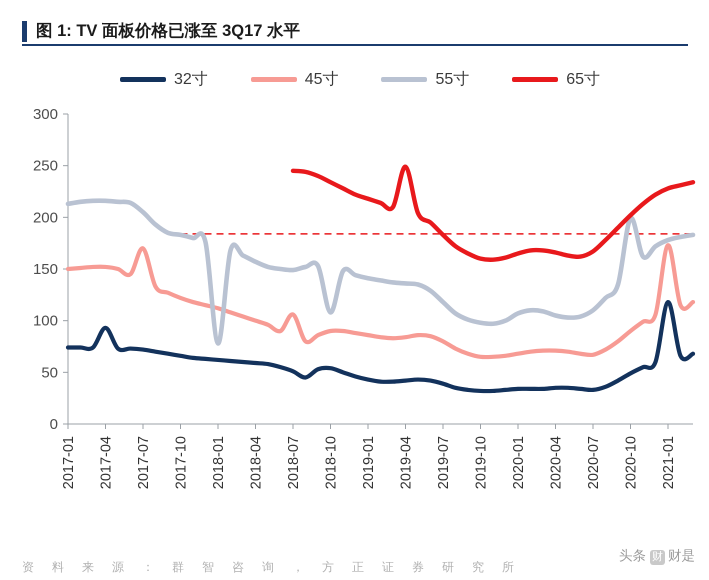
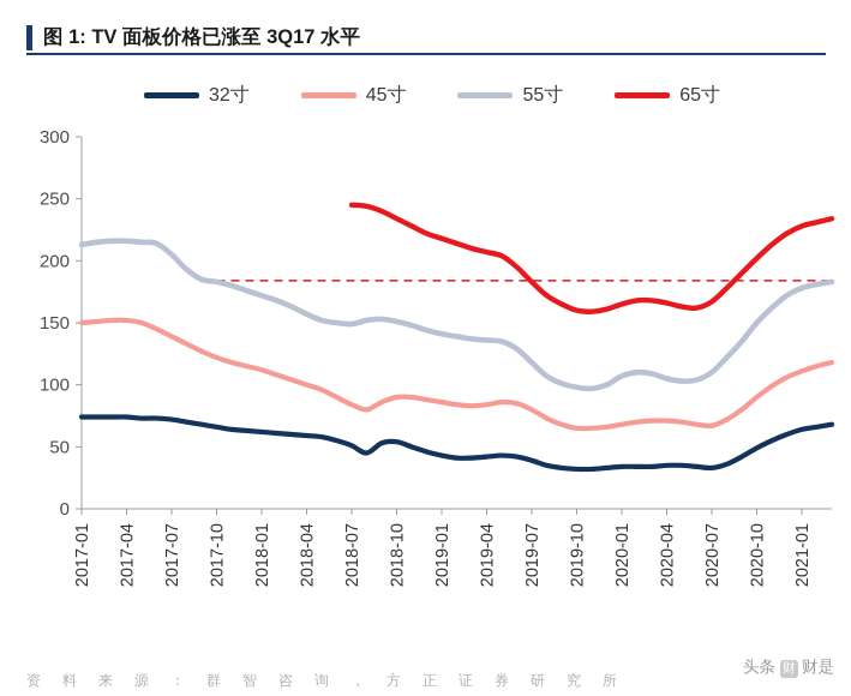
32寸/2017-04: 93 -> 74
45寸/2017-07: 170 -> 139
55寸/2018-01: 78 -> 172
45寸/2018-07: 106 -> 84
55寸/2018-10: 108 -> 151
65寸/2019-04: 249 -> 207
55寸/2020-10: 199 -> 150
32寸/2021-01: 118 -> 64
45寸/2021-01: 173 -> 111
